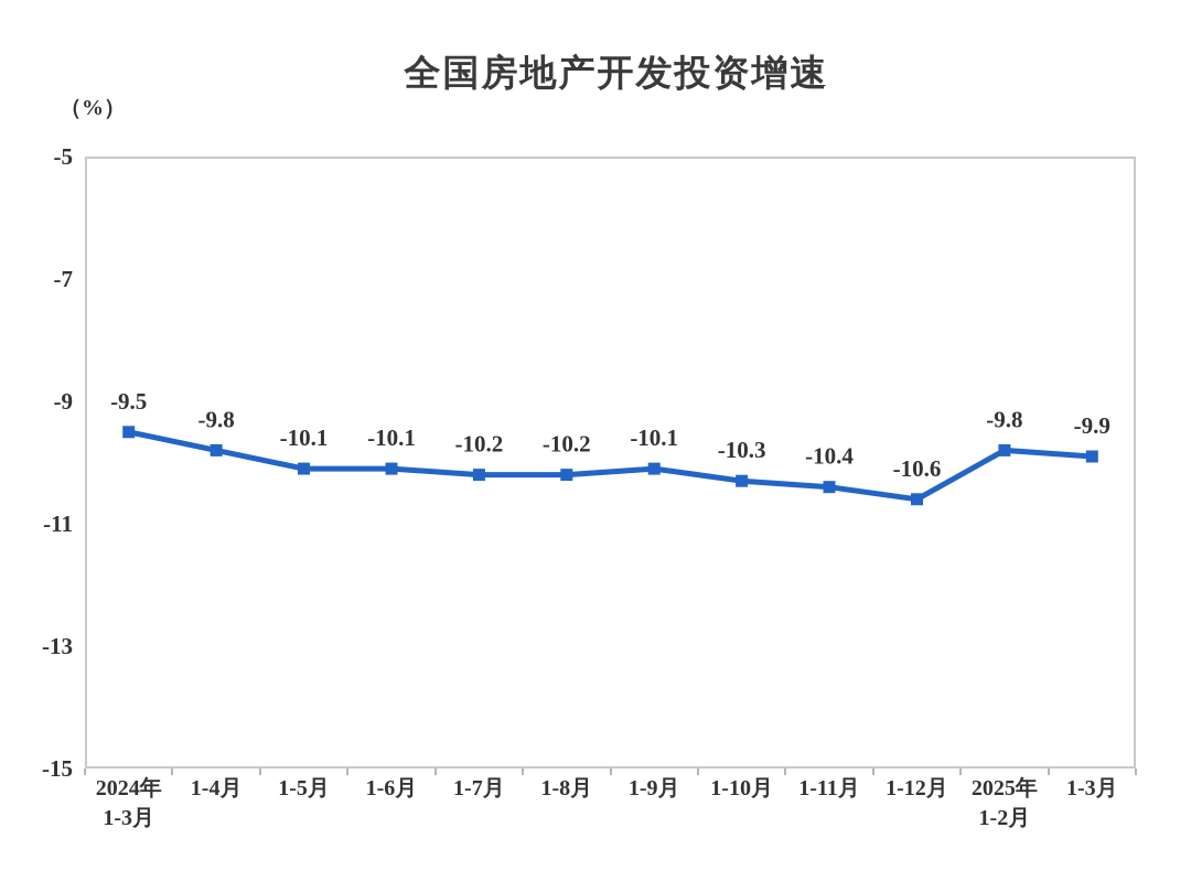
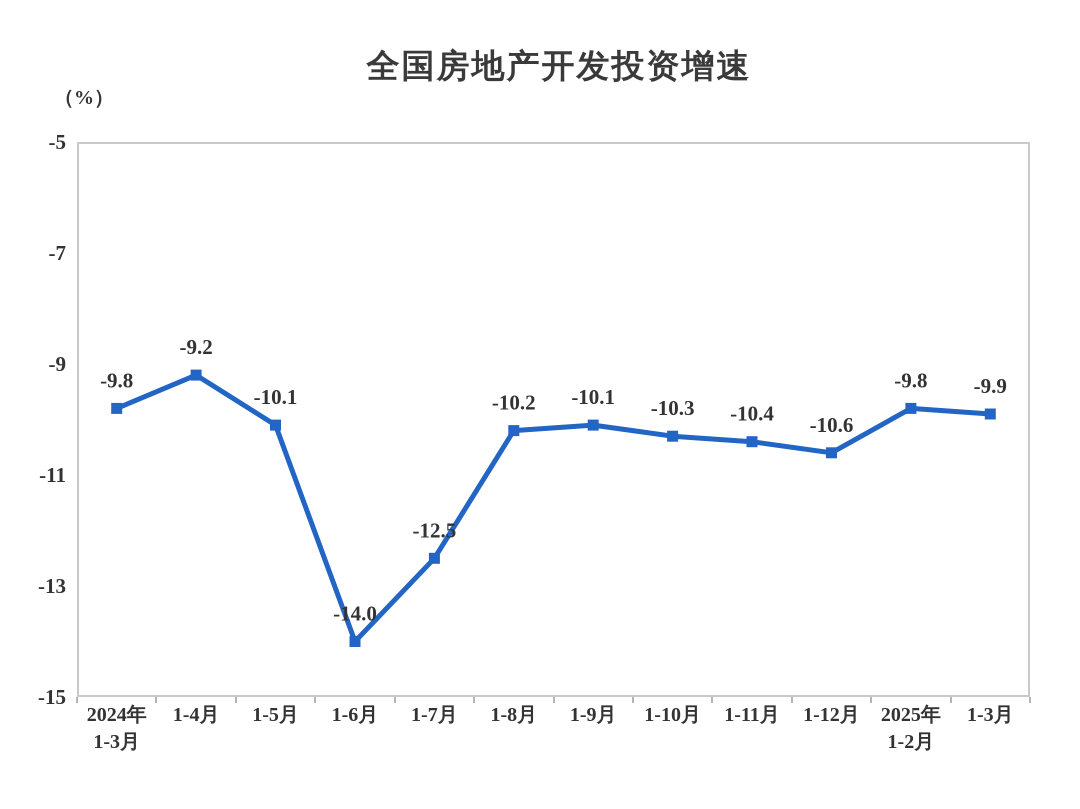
2024年 1-3月: -9.5 -> -9.8
1-4月: -9.8 -> -9.2
1-6月: -10.1 -> -14.0
1-7月: -10.2 -> -12.5
